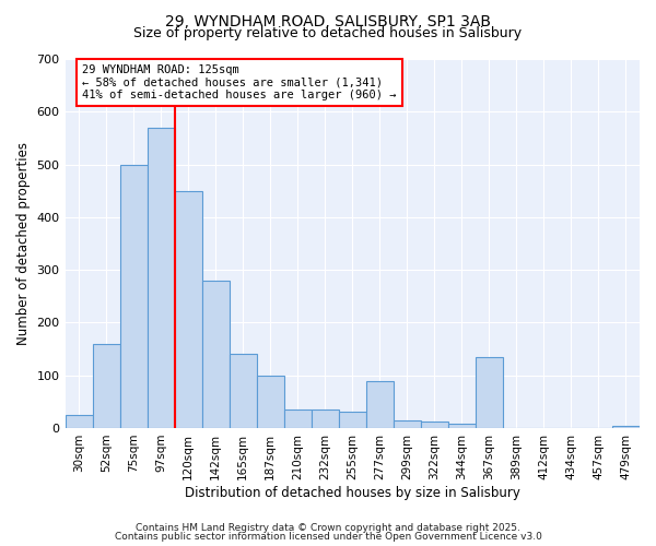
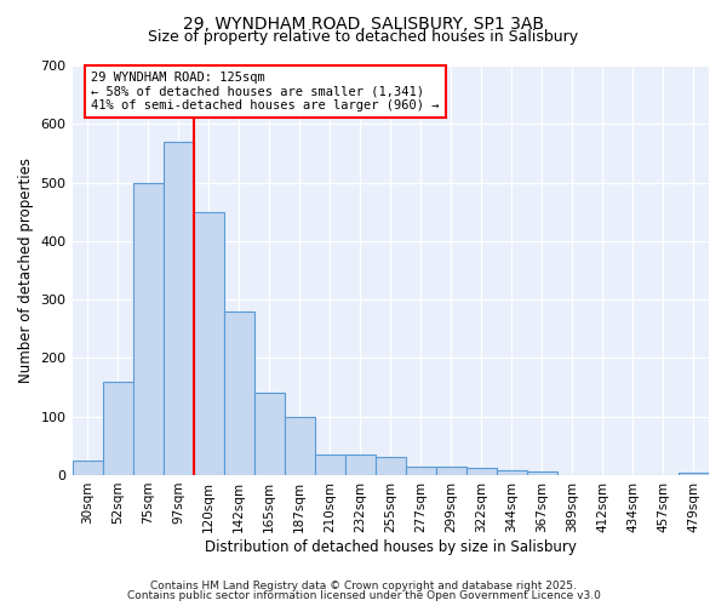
277sqm: 90 -> 15
367sqm: 135 -> 6
